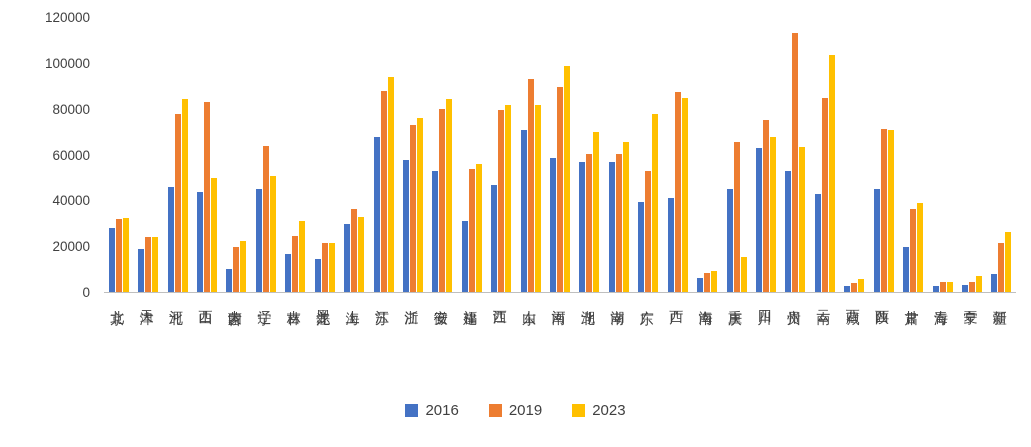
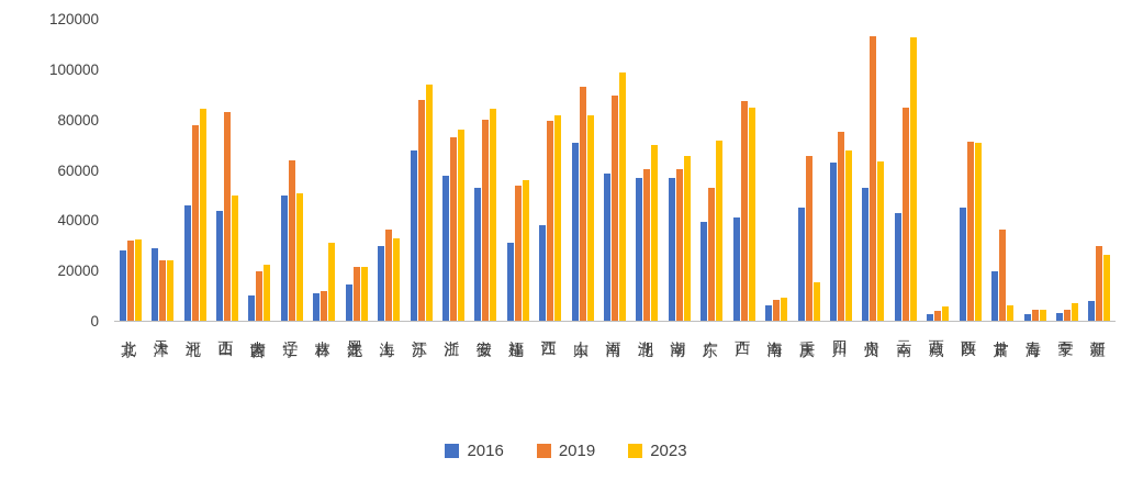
2016/天津: 19000 -> 29000
2016/辽宁: 45000 -> 50000
2016/吉林: 16000 -> 11000
2019/吉林: 24000 -> 12000
2016/江西: 47000 -> 38000
2023/广东: 78000 -> 72000
2023/云南: 104000 -> 113000
2023/甘肃: 39000 -> 6000
2019/新疆: 22000 -> 30000
